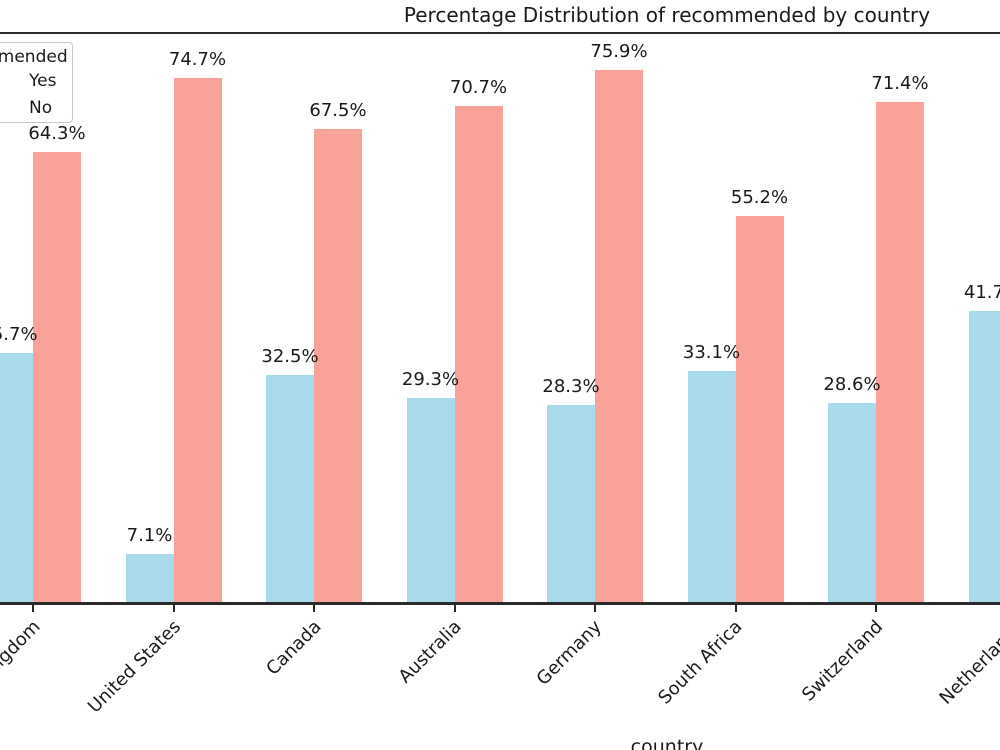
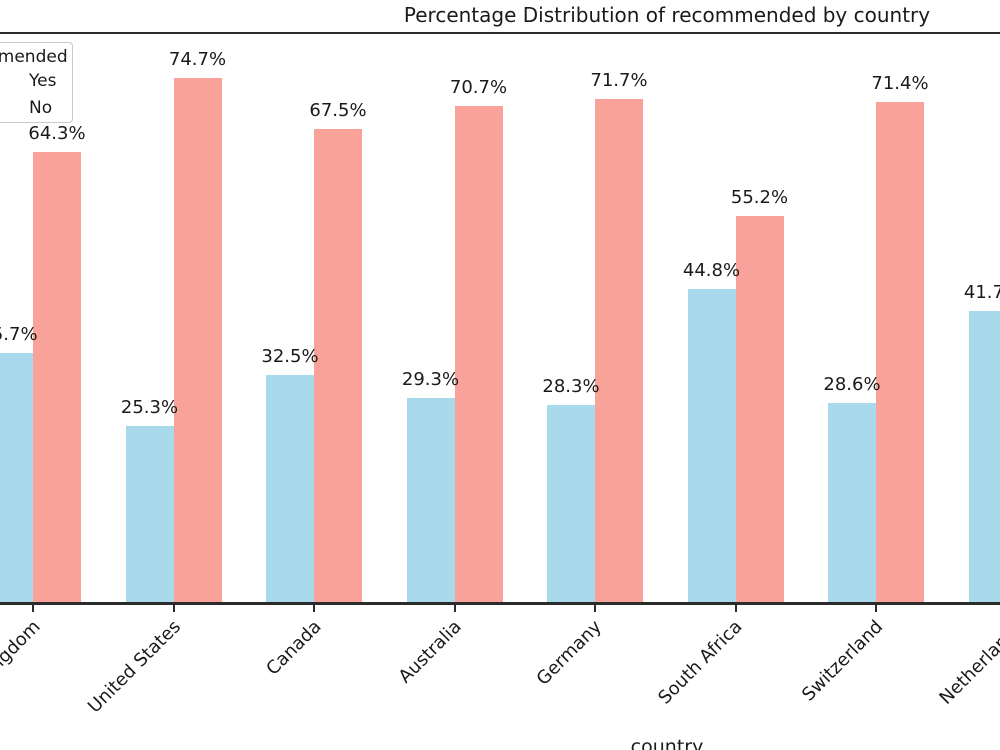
Yes/United States: 7.1% -> 25.3%
No/Germany: 75.9% -> 71.7%
Yes/South Africa: 33.1% -> 44.8%
